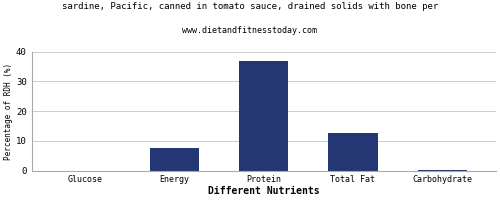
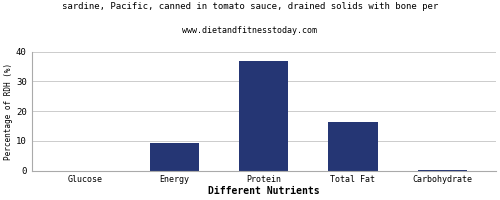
Energy: 7.5 -> 9.2
Total Fat: 12.5 -> 16.3
